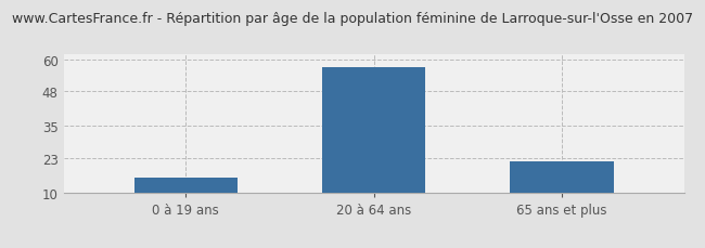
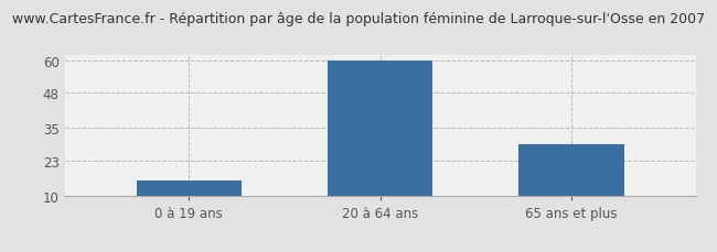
20 à 64 ans: 57 -> 60
65 ans et plus: 22 -> 29
